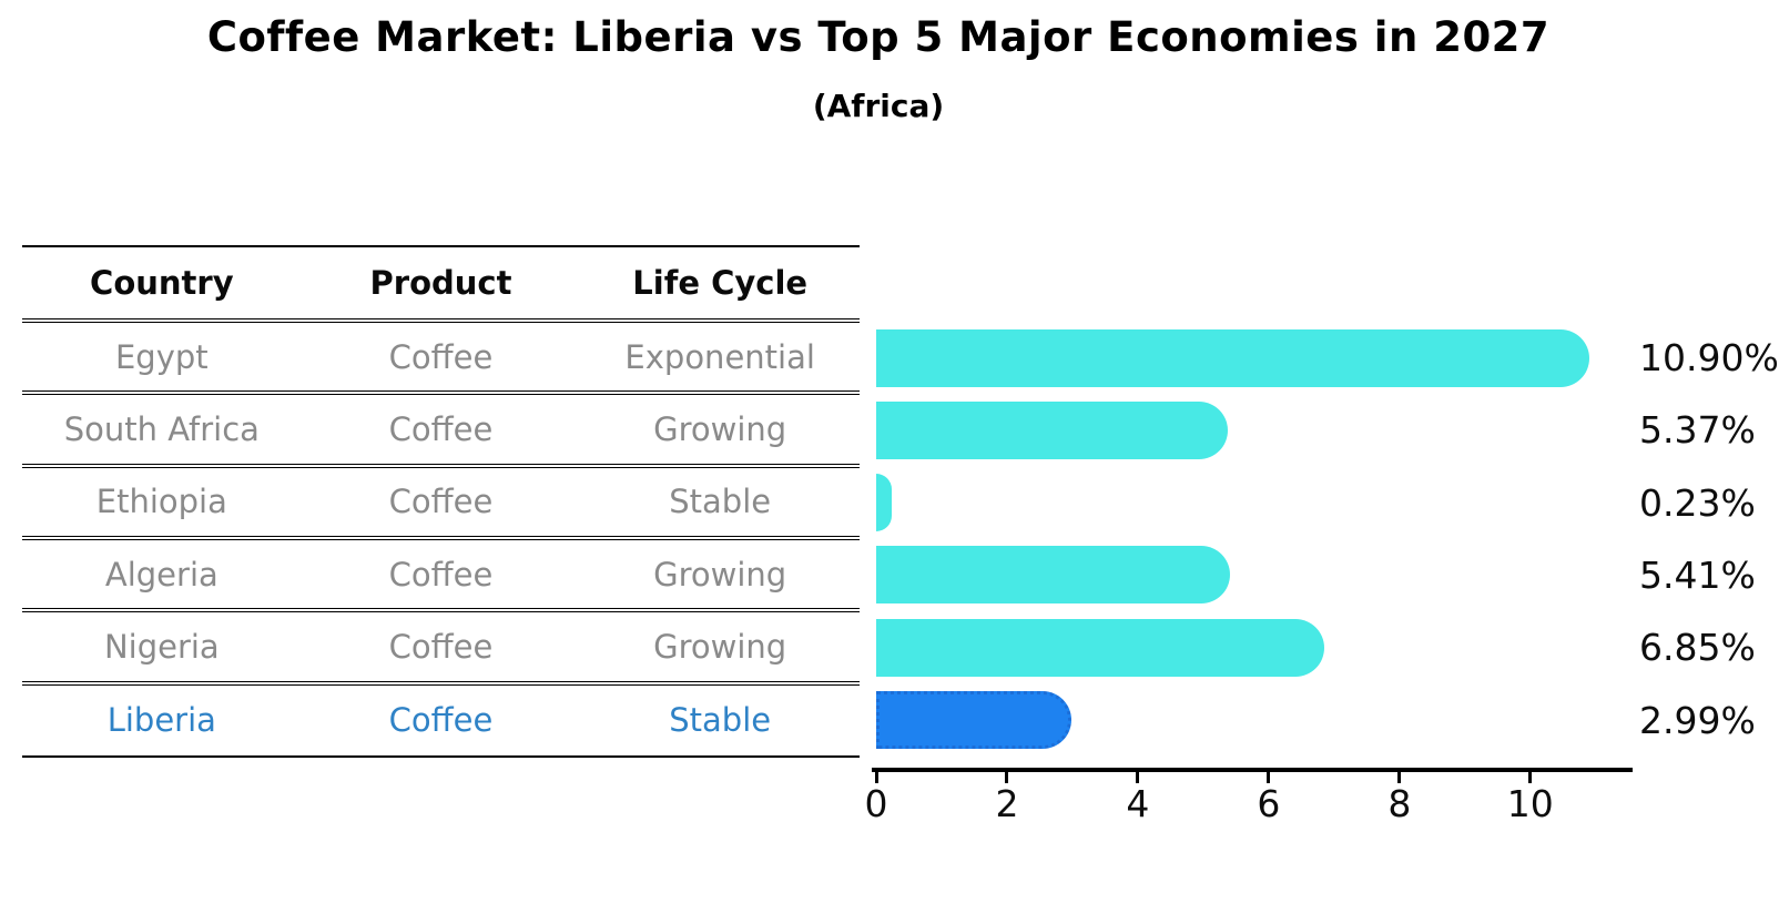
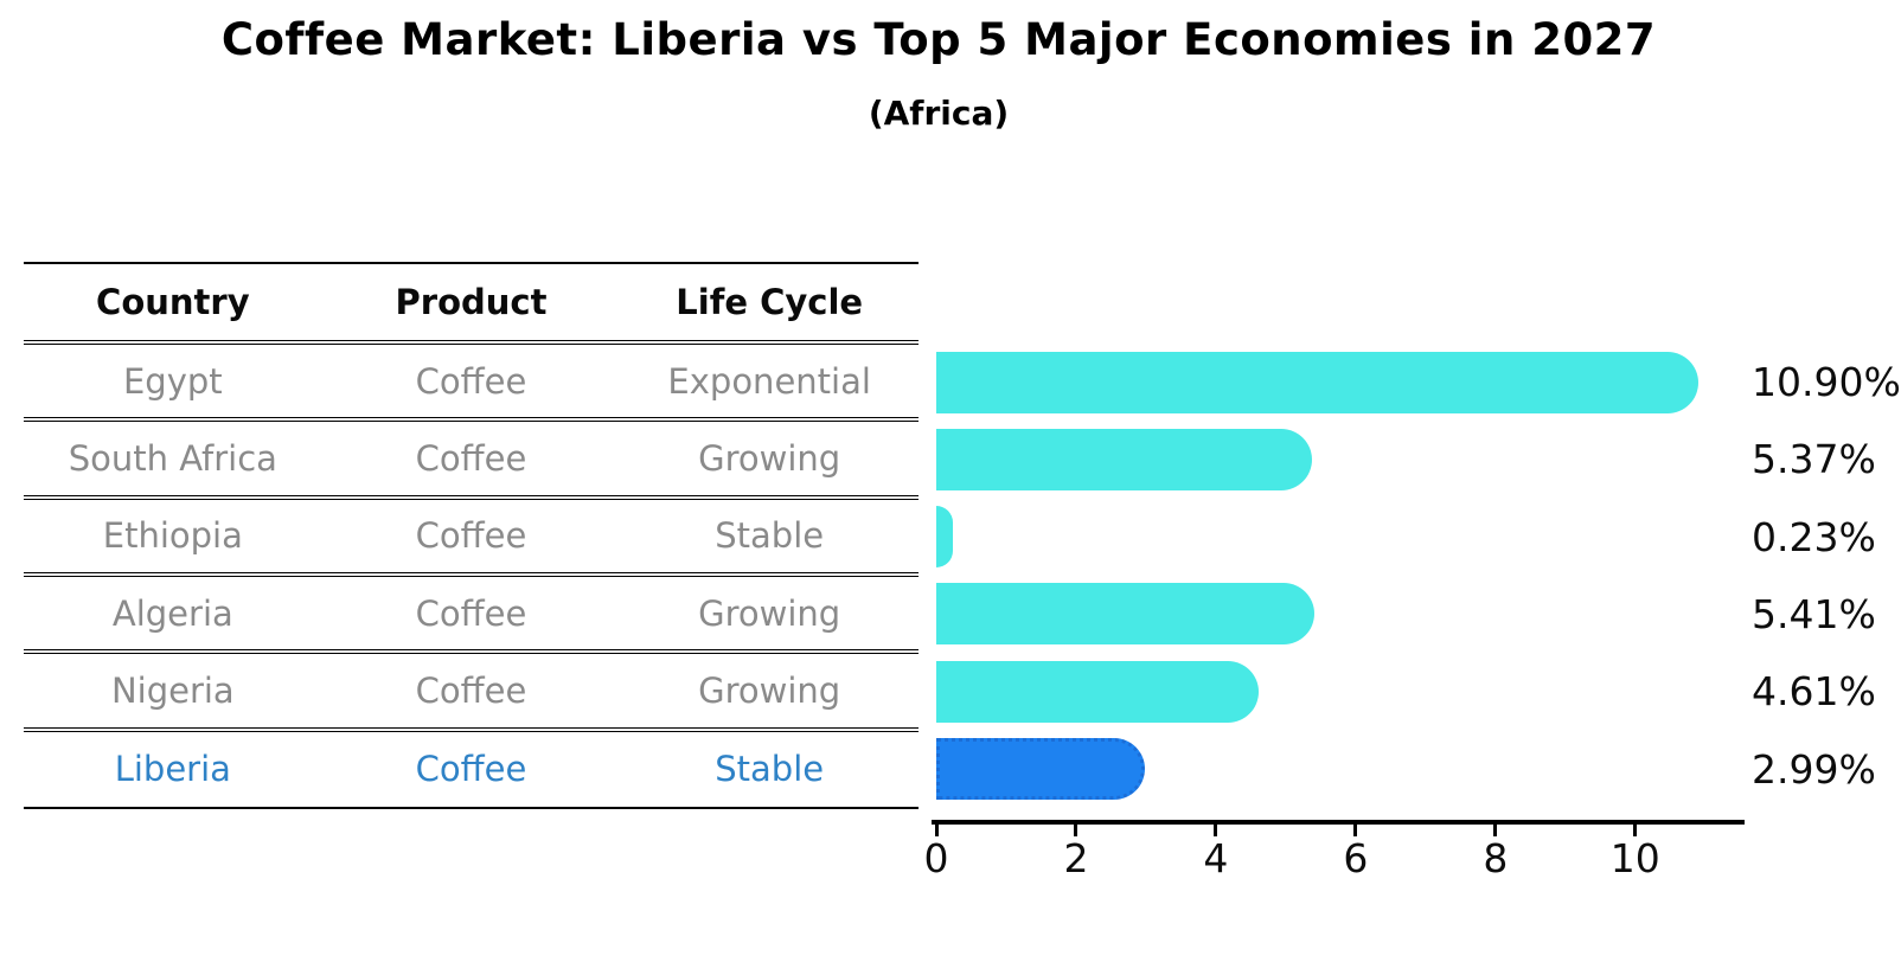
Nigeria: 6.85% -> 4.61%
